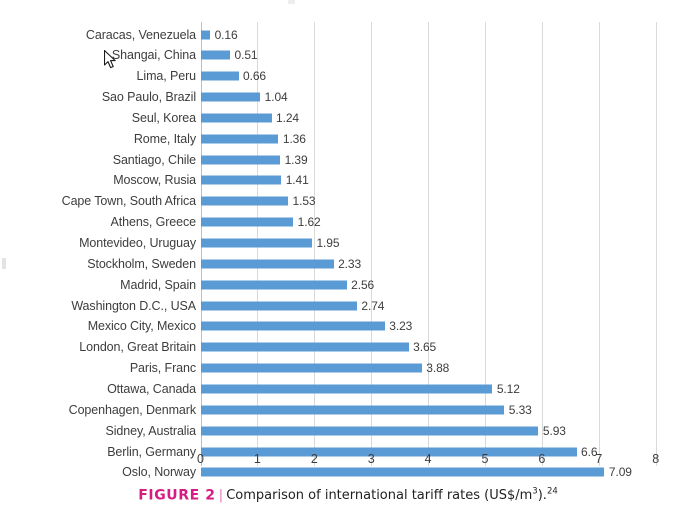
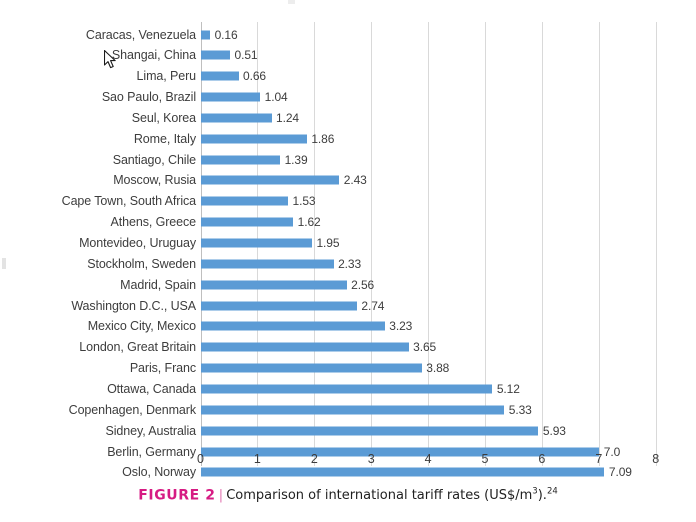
Rome, Italy: 1.36 -> 1.86
Moscow, Rusia: 1.41 -> 2.43
Berlin, Germany: 6.6 -> 7.0
